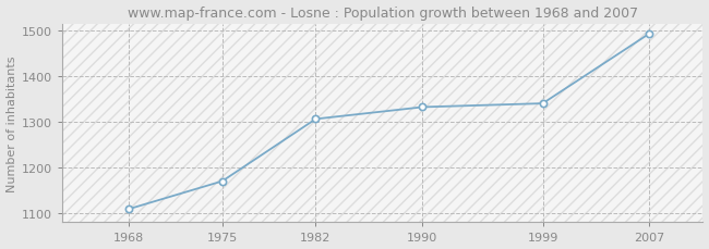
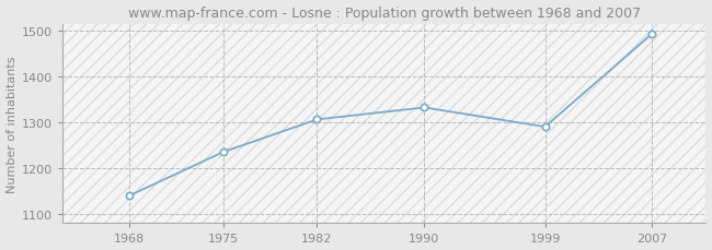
1968: 1109 -> 1140
1975: 1170 -> 1235
1999: 1340 -> 1290
